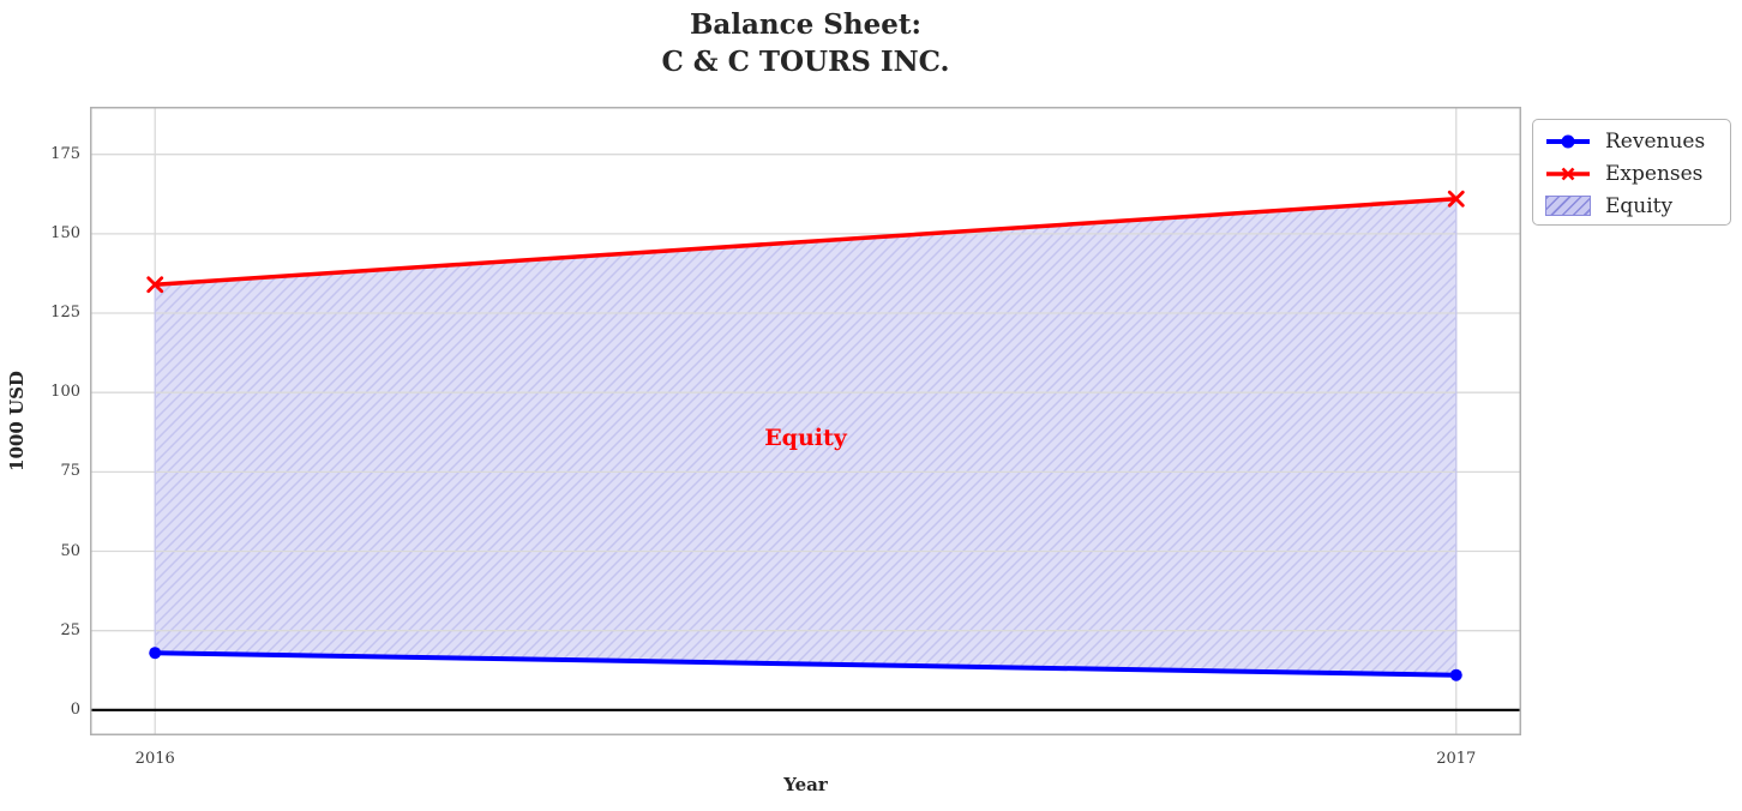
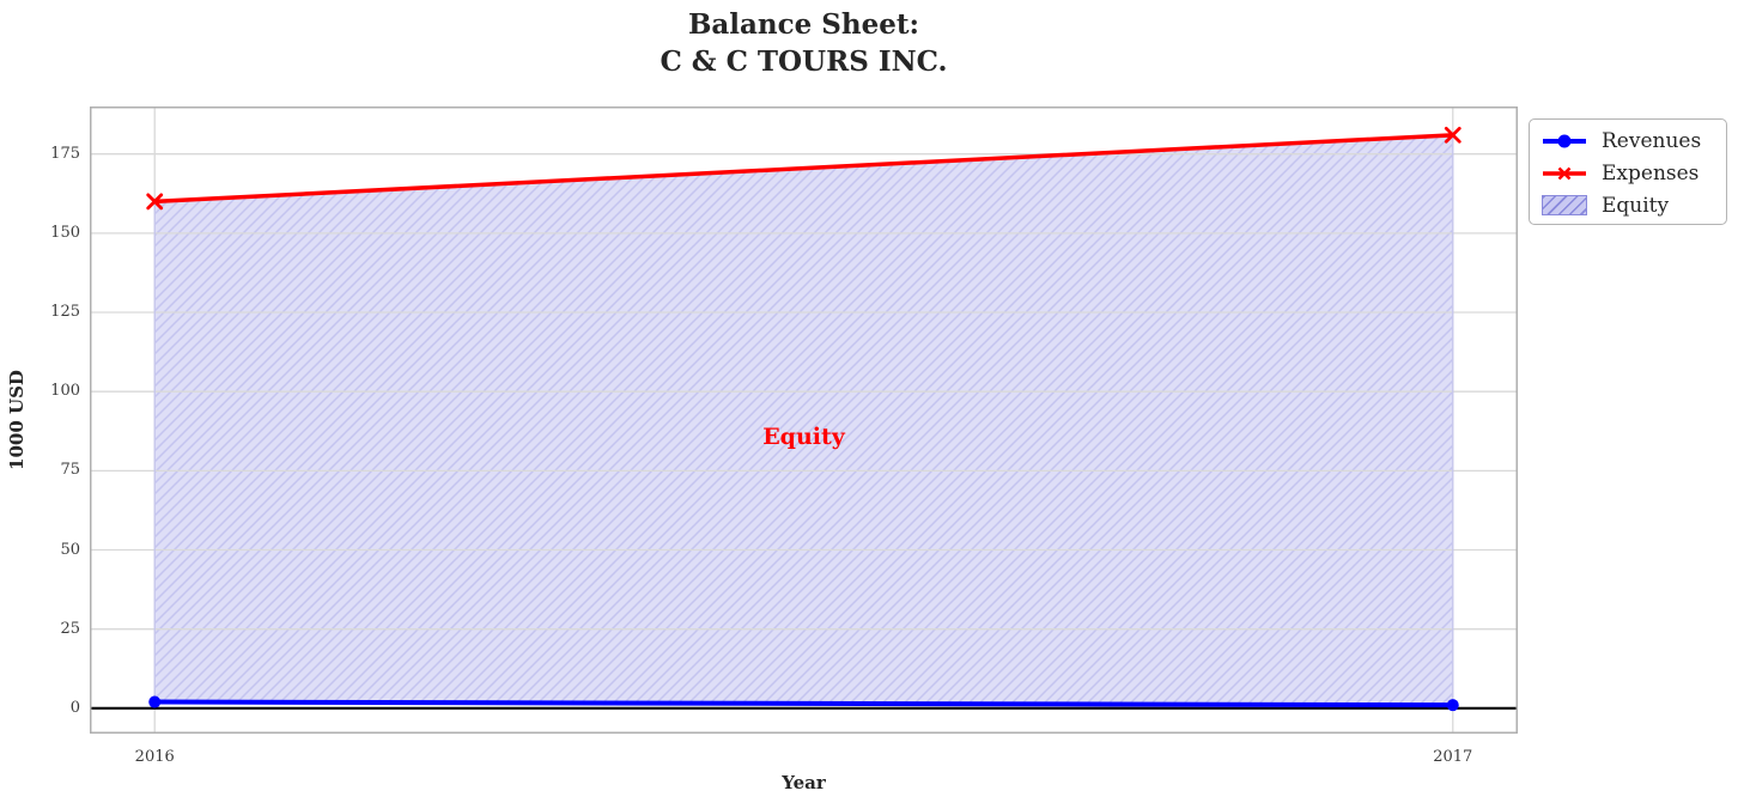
Revenues/2016: 18 -> 2
Expenses/2016: 134 -> 160
Revenues/2017: 11 -> 1
Expenses/2017: 161 -> 181
